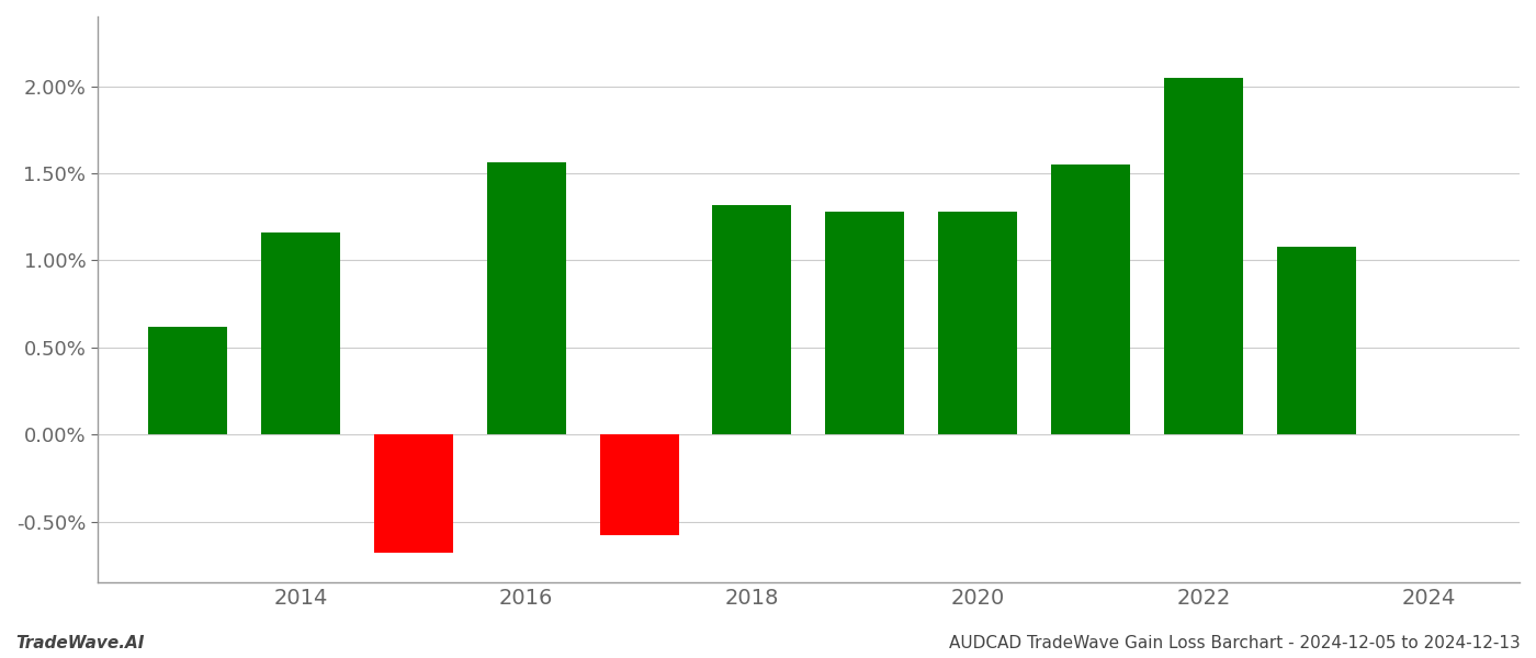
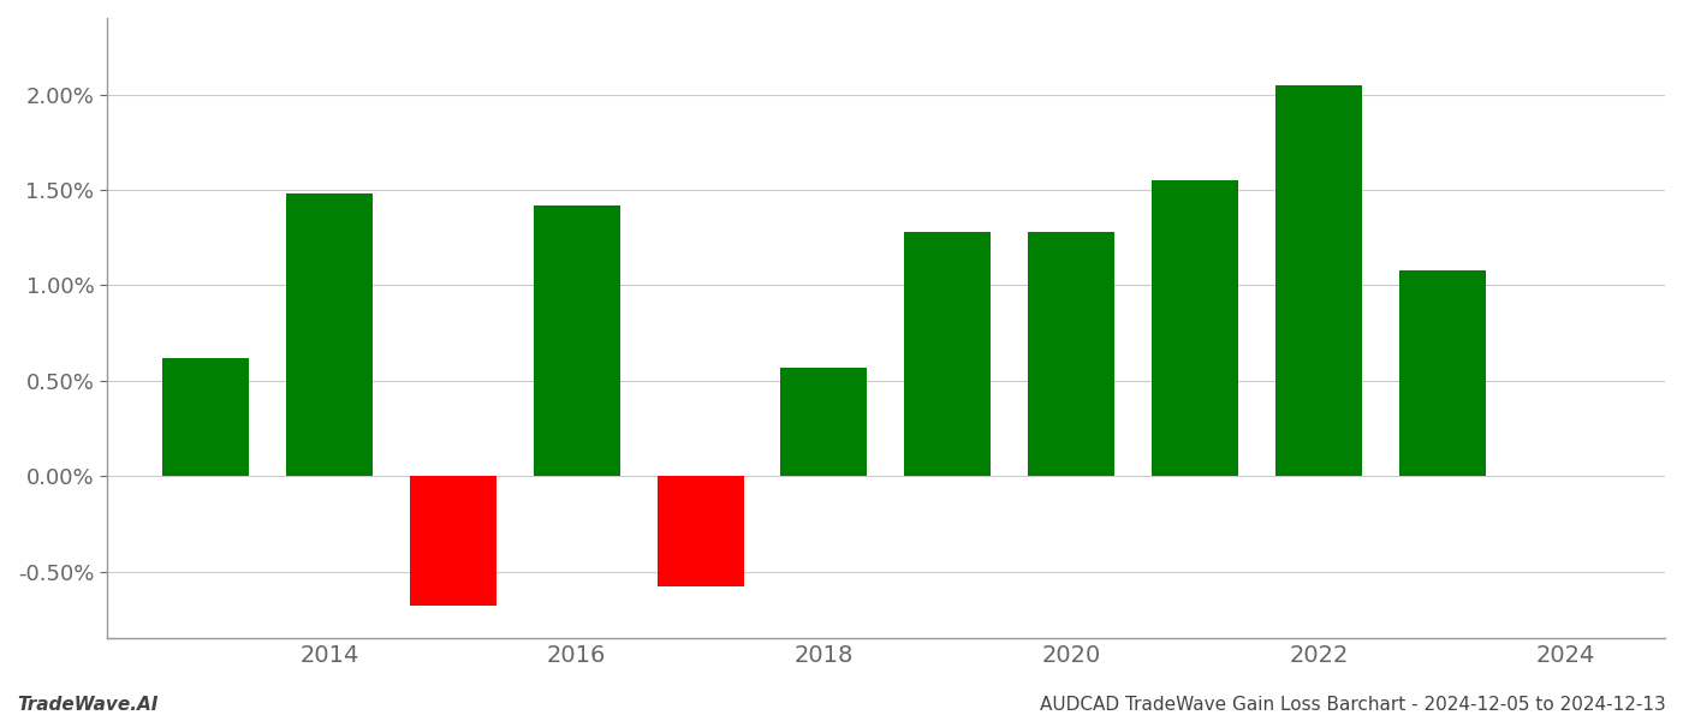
2014: 1.16% -> 1.48%
2016: 1.56% -> 1.42%
2018: 1.32% -> 0.57%
